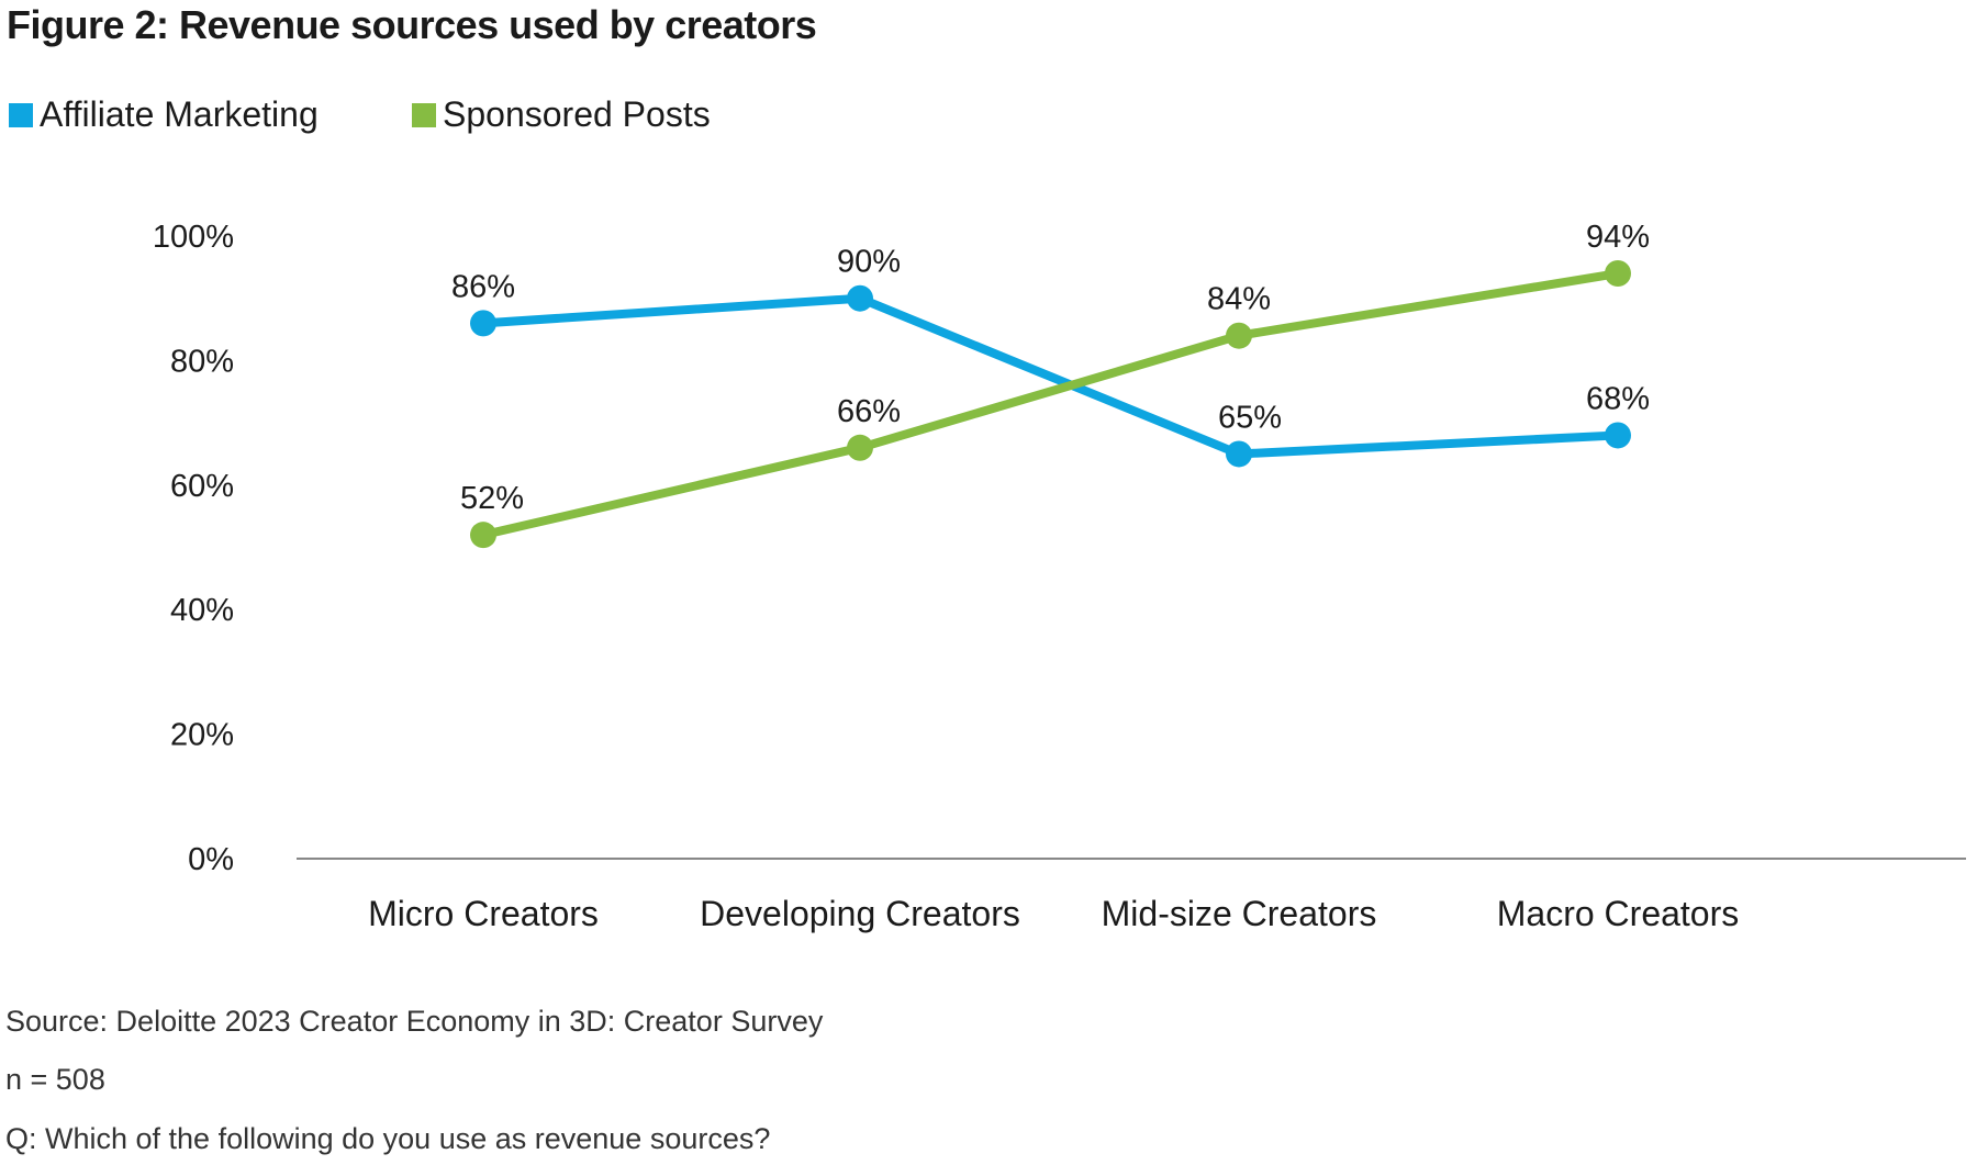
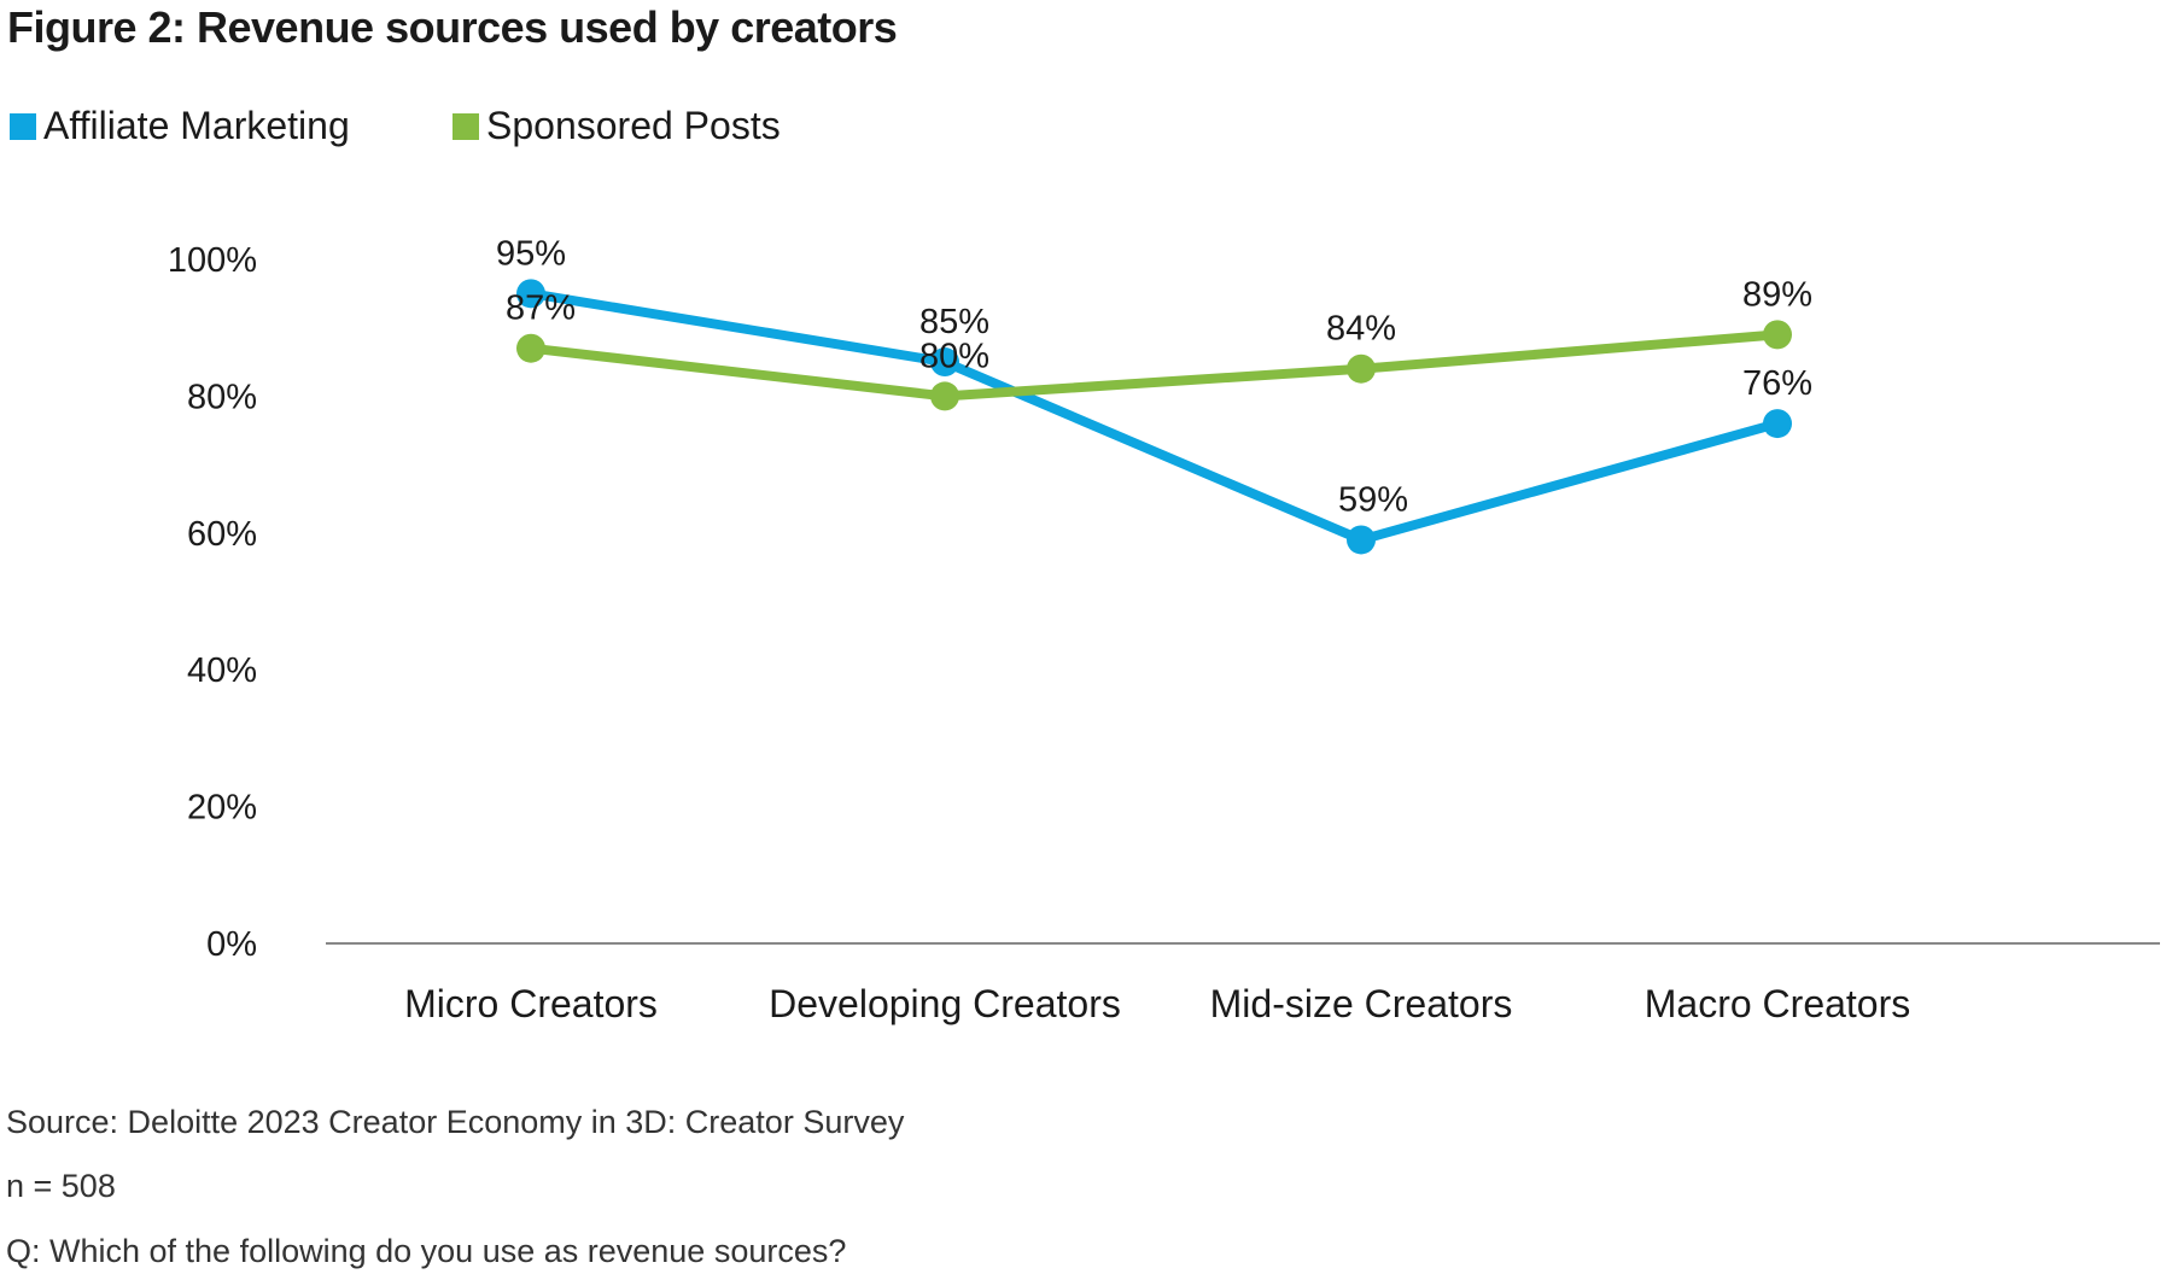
Affiliate Marketing/Micro Creators: 86% -> 95%
Sponsored Posts/Micro Creators: 52% -> 87%
Affiliate Marketing/Developing Creators: 90% -> 85%
Sponsored Posts/Developing Creators: 66% -> 80%
Affiliate Marketing/Mid-size Creators: 65% -> 59%
Affiliate Marketing/Macro Creators: 68% -> 76%
Sponsored Posts/Macro Creators: 94% -> 89%
